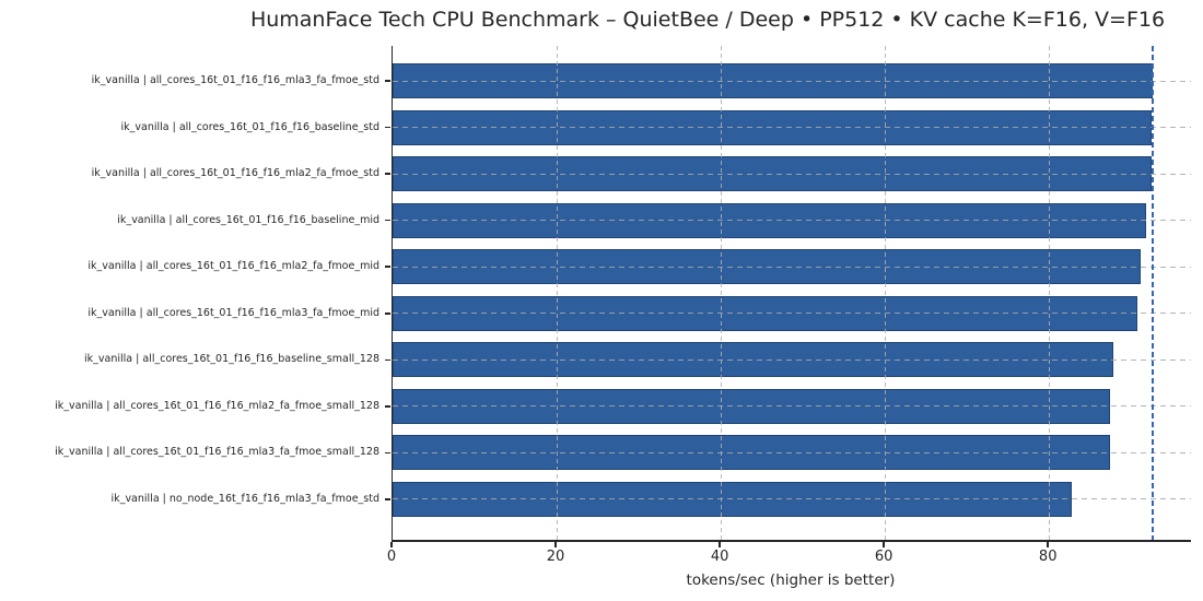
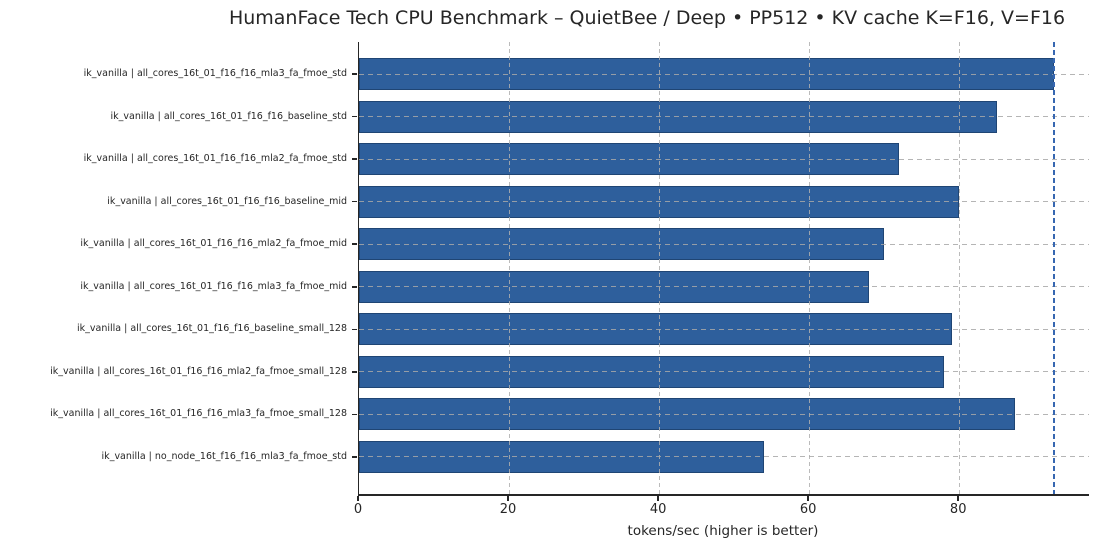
ik_vanilla | all_cores_16t_01_f16_f16_baseline_std: 92 -> 85
ik_vanilla | all_cores_16t_01_f16_f16_mla2_fa_fmoe_std: 92 -> 72
ik_vanilla | all_cores_16t_01_f16_f16_baseline_mid: 92 -> 80
ik_vanilla | all_cores_16t_01_f16_f16_mla2_fa_fmoe_mid: 91 -> 70
ik_vanilla | all_cores_16t_01_f16_f16_mla3_fa_fmoe_mid: 91 -> 68
ik_vanilla | all_cores_16t_01_f16_f16_baseline_small_128: 88 -> 79
ik_vanilla | all_cores_16t_01_f16_f16_mla2_fa_fmoe_small_128: 88 -> 78
ik_vanilla | no_node_16t_f16_f16_mla3_fa_fmoe_std: 83 -> 54
